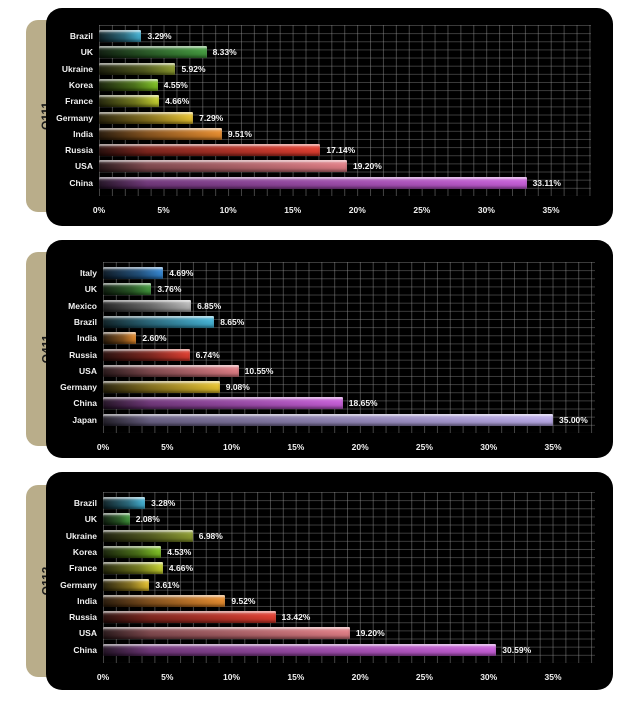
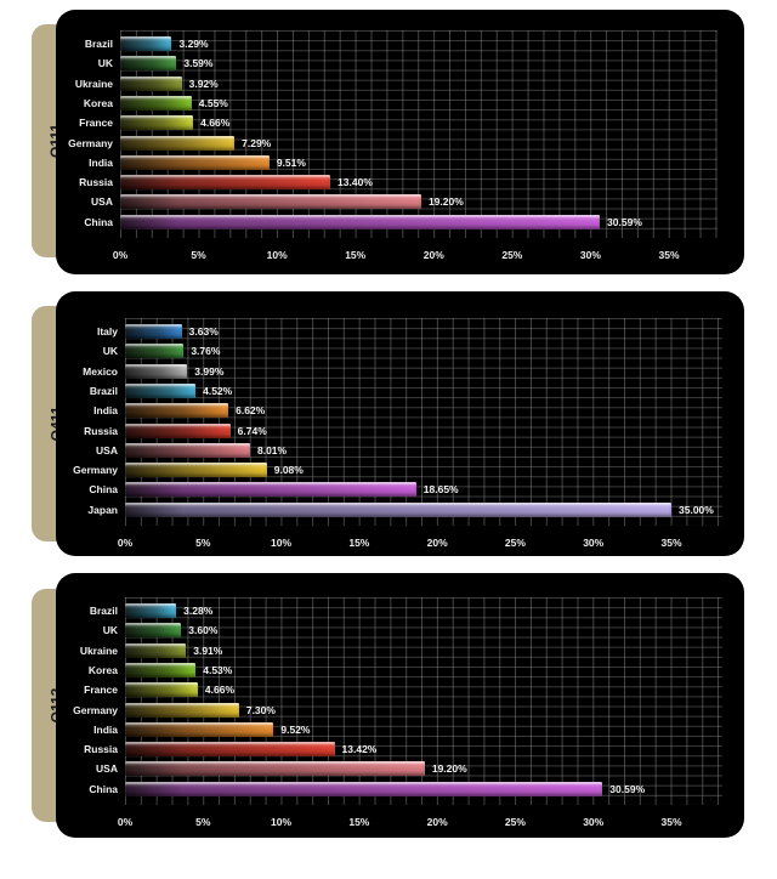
Q111/UK: 8.33% -> 3.59%
Q111/Ukraine: 5.92% -> 3.92%
Q111/Russia: 17.14% -> 13.40%
Q111/China: 33.11% -> 30.59%
Q411/Italy: 4.69% -> 3.63%
Q411/Mexico: 6.85% -> 3.99%
Q411/Brazil: 8.65% -> 4.52%
Q411/India: 2.60% -> 6.62%
Q411/USA: 10.55% -> 8.01%
Q112/UK: 2.08% -> 3.60%
Q112/Ukraine: 6.98% -> 3.91%
Q112/Germany: 3.61% -> 7.30%
